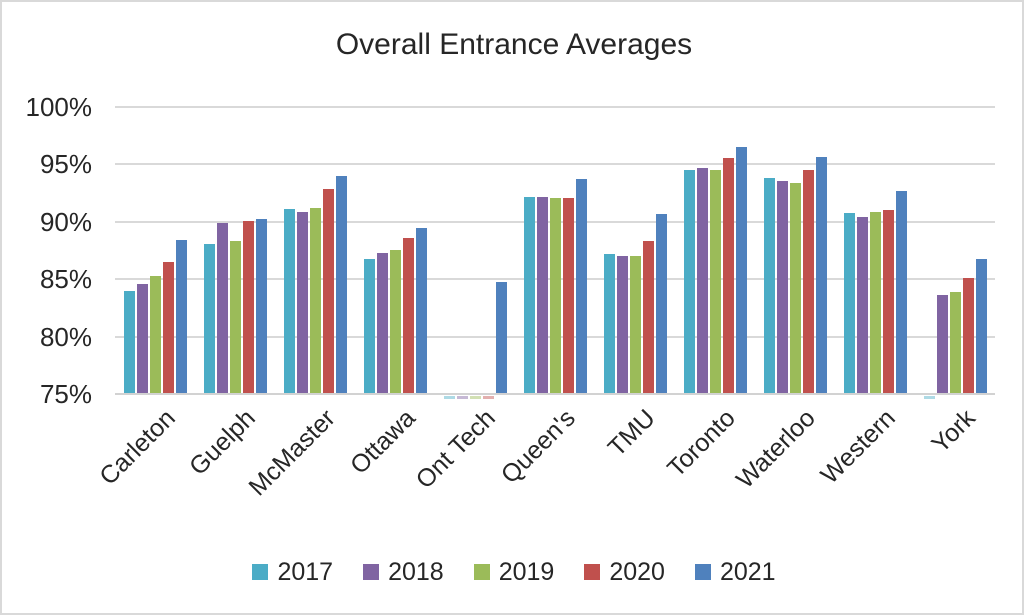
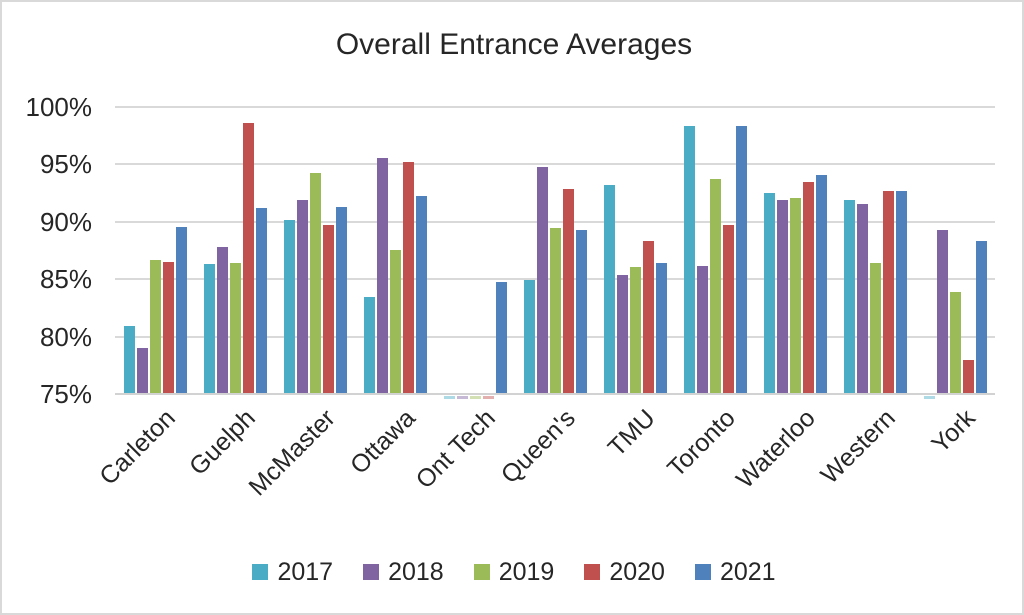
2017/Carleton: 83.9% -> 80.8%
2018/Carleton: 84.5% -> 78.9%
2019/Carleton: 85.2% -> 86.6%
2021/Carleton: 88.3% -> 89.5%
2017/Guelph: 88.0% -> 86.2%
2018/Guelph: 89.8% -> 87.7%
2019/Guelph: 88.2% -> 86.3%
2020/Guelph: 90.0% -> 98.5%
2021/Guelph: 90.2% -> 91.1%
2017/McMaster: 91.0% -> 90.1%
2018/McMaster: 90.8% -> 91.8%
2019/McMaster: 91.1% -> 94.2%
2020/McMaster: 92.8% -> 89.6%
2021/McMaster: 93.9% -> 91.2%
2017/Ottawa: 86.7% -> 83.4%
2018/Ottawa: 87.2% -> 95.5%
2020/Ottawa: 88.5% -> 95.1%
2021/Ottawa: 89.4% -> 92.2%
2017/Queen's: 92.1% -> 84.8%
2018/Queen's: 92.1% -> 94.7%
2019/Queen's: 92.0% -> 89.4%
2020/Queen's: 92.0% -> 92.8%
2021/Queen's: 93.6% -> 89.2%
2017/TMU: 87.1% -> 93.1%
2018/TMU: 86.9% -> 85.3%
2019/TMU: 86.9% -> 86.0%
2021/TMU: 90.6% -> 86.3%
2017/Toronto: 94.4% -> 98.3%
2018/Toronto: 94.6% -> 86.1%
2019/Toronto: 94.4% -> 93.6%
2020/Toronto: 95.5% -> 89.6%
2021/Toronto: 96.4% -> 98.3%
2017/Waterloo: 93.7% -> 92.4%
2018/Waterloo: 93.5% -> 91.8%
2019/Waterloo: 93.3% -> 92.0%
2020/Waterloo: 94.4% -> 93.4%
2021/Waterloo: 95.6% -> 94.0%
2017/Western: 90.7% -> 91.8%
2018/Western: 90.3% -> 91.5%
2019/Western: 90.8% -> 86.3%
2020/Western: 90.9% -> 92.6%
2018/York: 83.5% -> 89.2%
2020/York: 85.0% -> 77.9%
2021/York: 86.7% -> 88.2%
